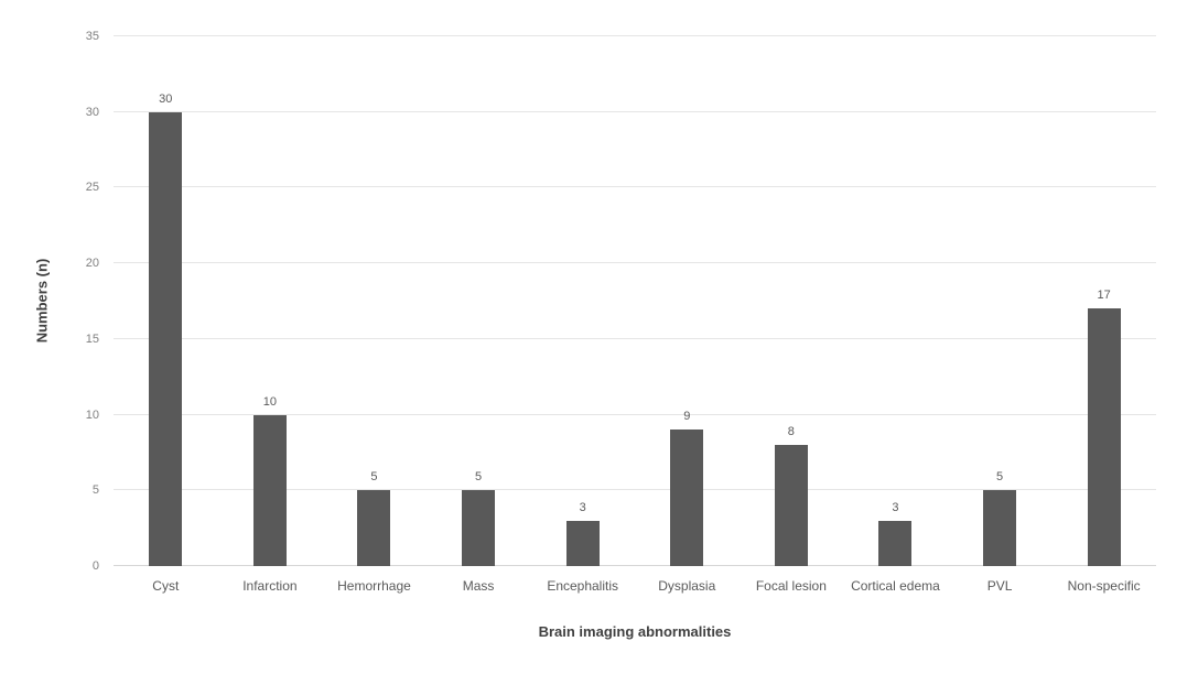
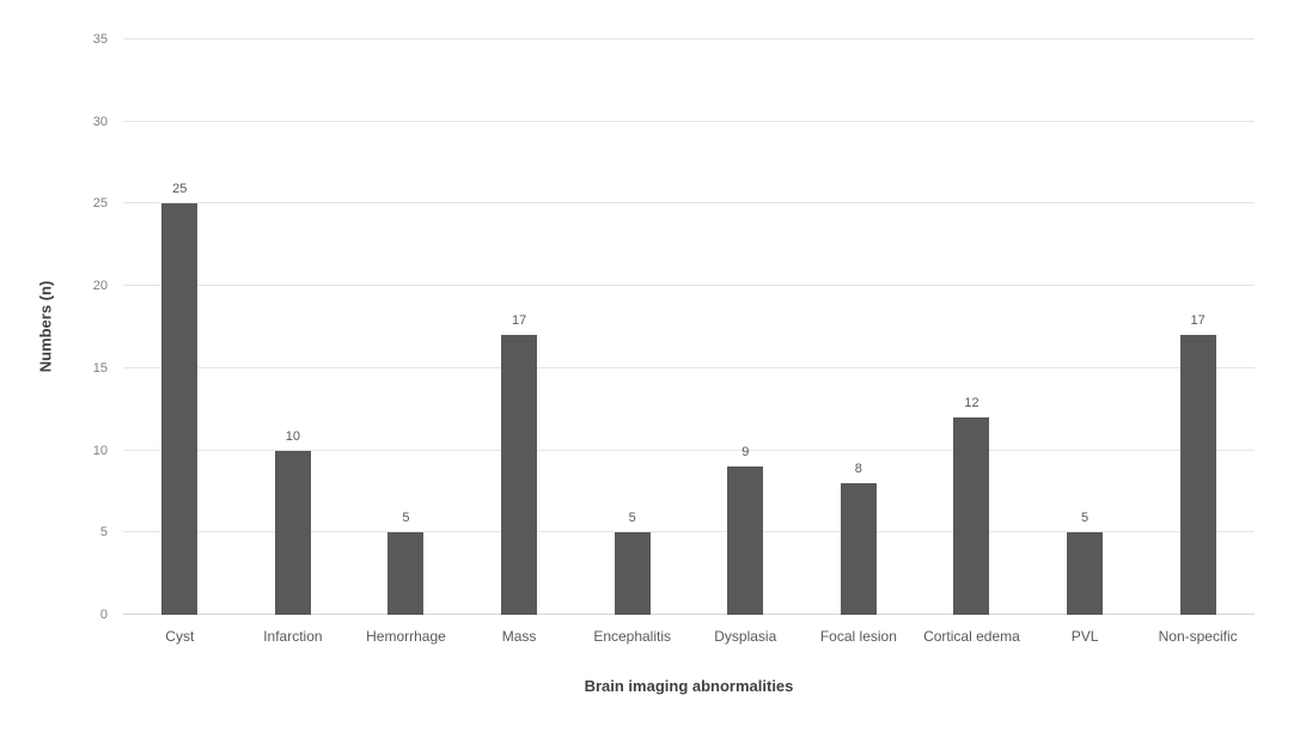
Cyst: 30 -> 25
Mass: 5 -> 17
Encephalitis: 3 -> 5
Cortical edema: 3 -> 12
